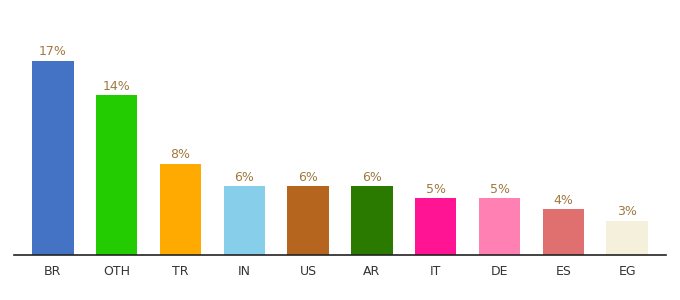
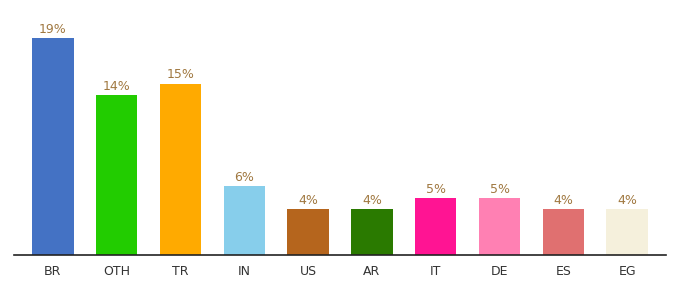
BR: 17% -> 19%
TR: 8% -> 15%
US: 6% -> 4%
AR: 6% -> 4%
EG: 3% -> 4%
